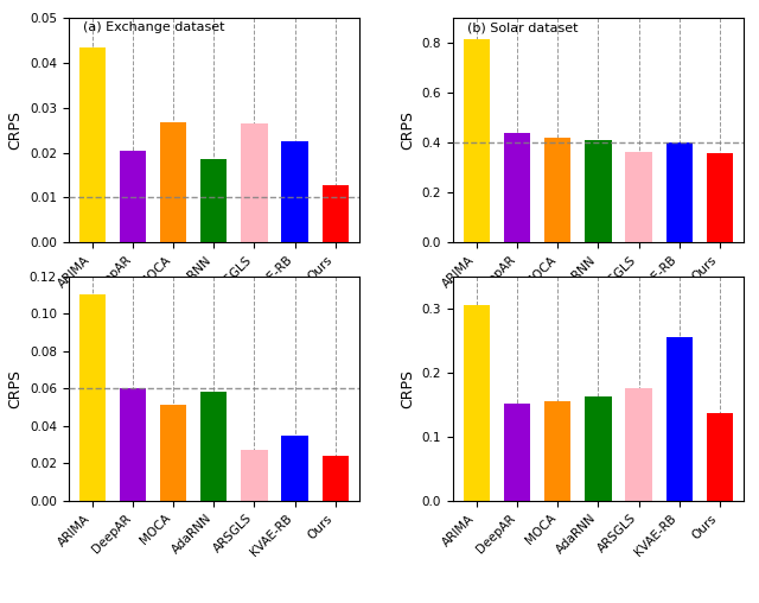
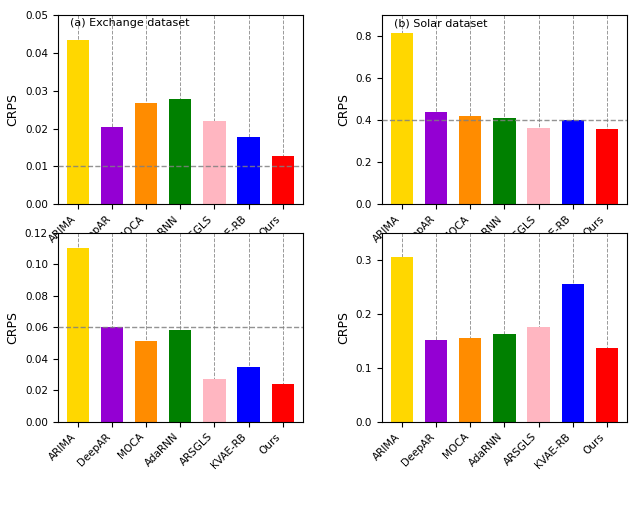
(a) Exchange dataset/AdaRNN: 0.0185 -> 0.0278
(a) Exchange dataset/ARSGLS: 0.0265 -> 0.0220
(a) Exchange dataset/KVAE-RB: 0.0225 -> 0.0177
